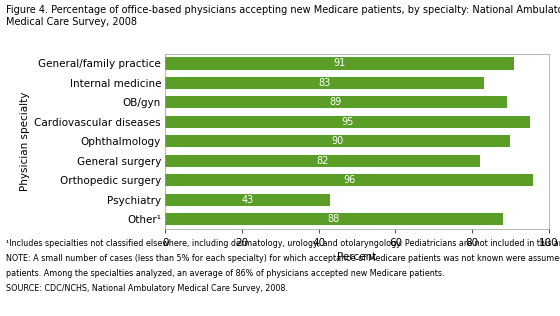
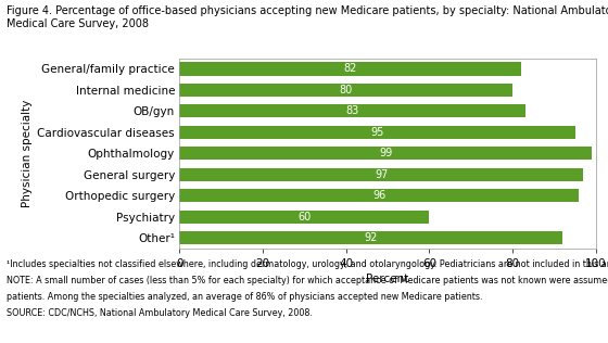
General/family practice: 91 -> 82
Internal medicine: 83 -> 80
OB/gyn: 89 -> 83
Ophthalmology: 90 -> 99
General surgery: 82 -> 97
Psychiatry: 43 -> 60
Other¹: 88 -> 92
